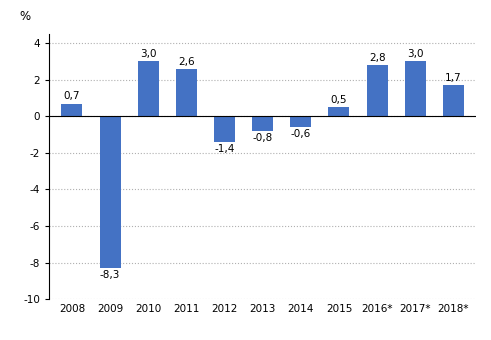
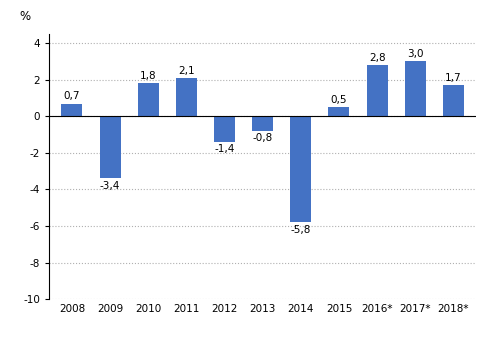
2009: -8,3 -> -3,4
2010: 3,0 -> 1,8
2011: 2,6 -> 2,1
2014: -0,6 -> -5,8
